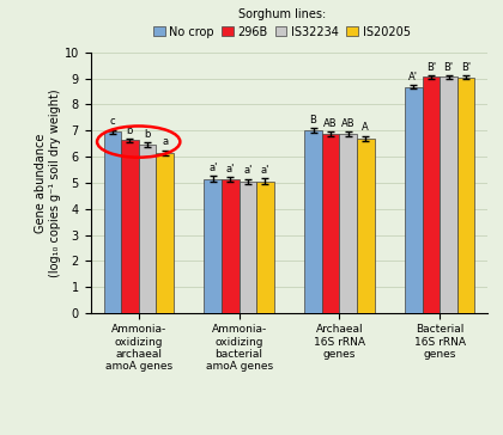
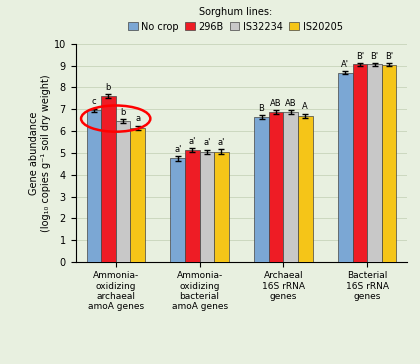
296B/Ammonia- oxidizing archaeal amoA genes: 6.62 -> 7.60
No crop/Ammonia- oxidizing bacterial amoA genes: 5.15 -> 4.75
No crop/Archaeal 16S rRNA genes: 7.02 -> 6.65
